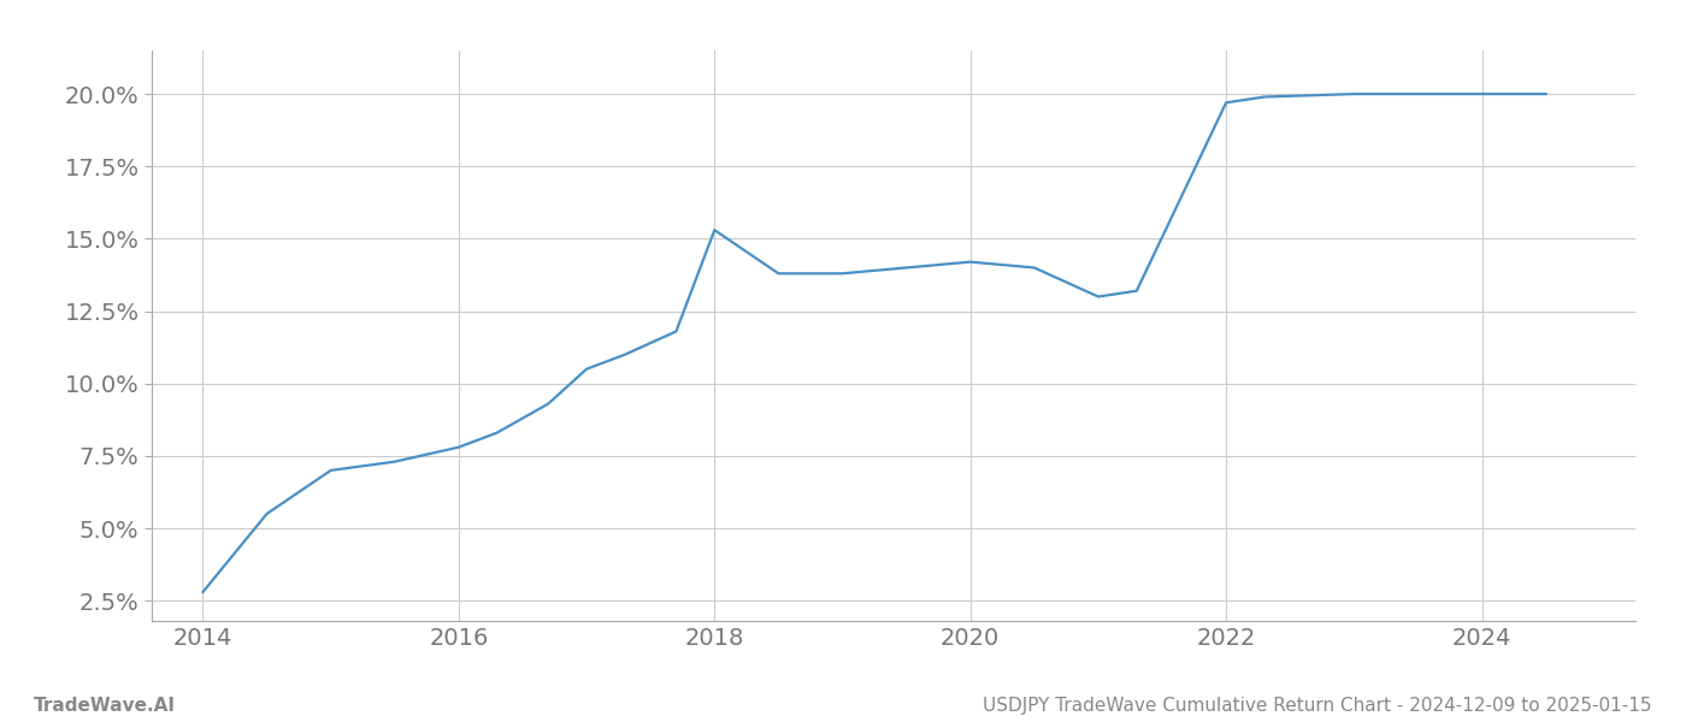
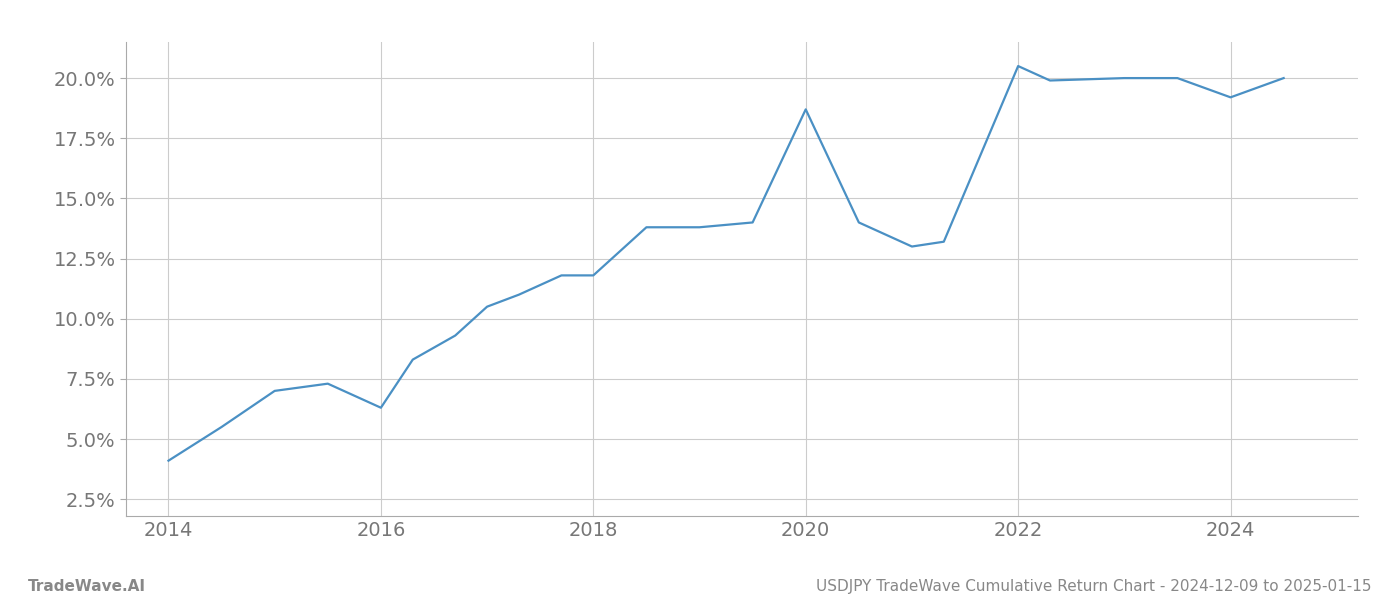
2014: 2.8% -> 4.1%
2016: 7.8% -> 6.3%
2018: 15.3% -> 11.8%
2020: 14.2% -> 18.7%
2022: 19.7% -> 20.5%
2024: 20.0% -> 19.2%
